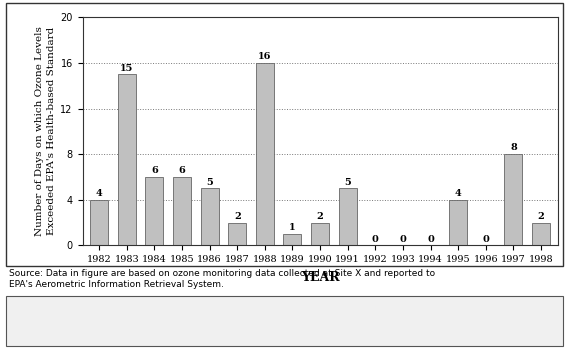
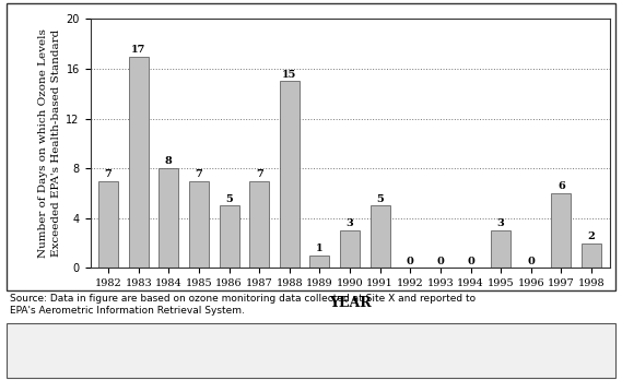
1982: 4 -> 7
1983: 15 -> 17
1984: 6 -> 8
1985: 6 -> 7
1987: 2 -> 7
1988: 16 -> 15
1990: 2 -> 3
1995: 4 -> 3
1997: 8 -> 6
